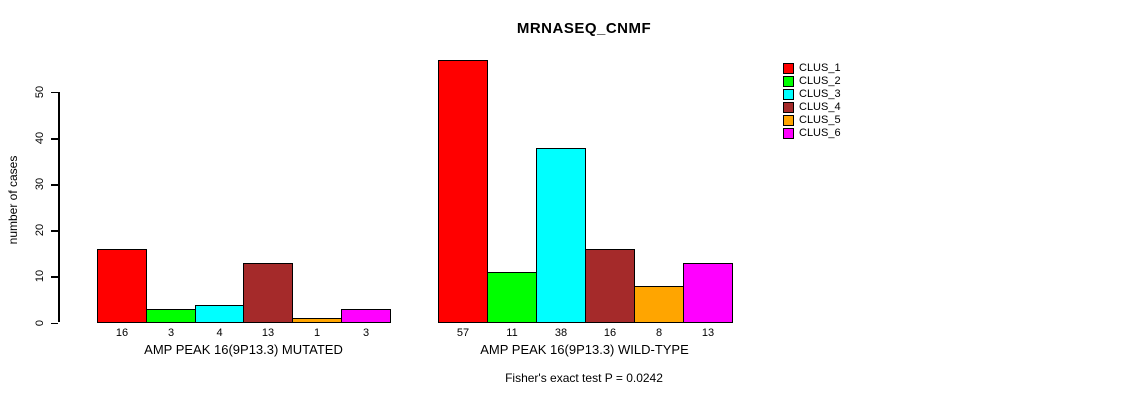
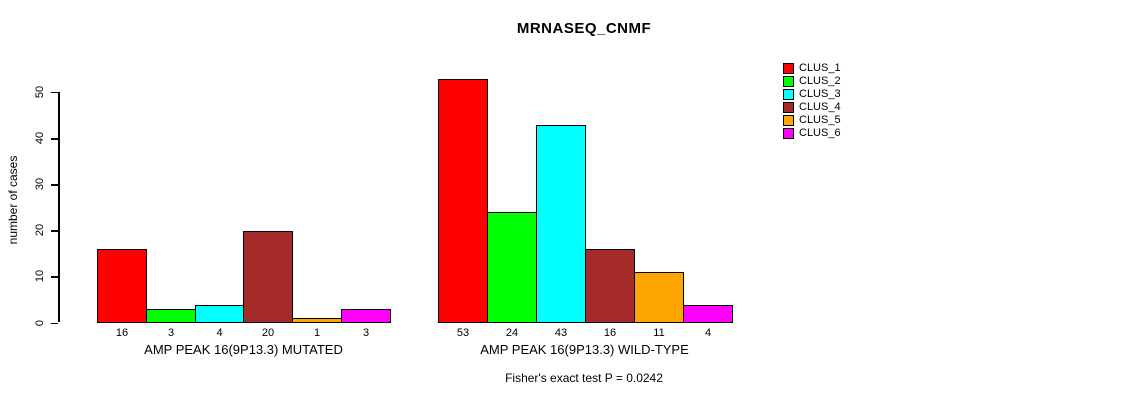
CLUS_4/AMP PEAK 16(9P13.3) MUTATED: 13 -> 20
CLUS_1/AMP PEAK 16(9P13.3) WILD-TYPE: 57 -> 53
CLUS_2/AMP PEAK 16(9P13.3) WILD-TYPE: 11 -> 24
CLUS_3/AMP PEAK 16(9P13.3) WILD-TYPE: 38 -> 43
CLUS_5/AMP PEAK 16(9P13.3) WILD-TYPE: 8 -> 11
CLUS_6/AMP PEAK 16(9P13.3) WILD-TYPE: 13 -> 4
